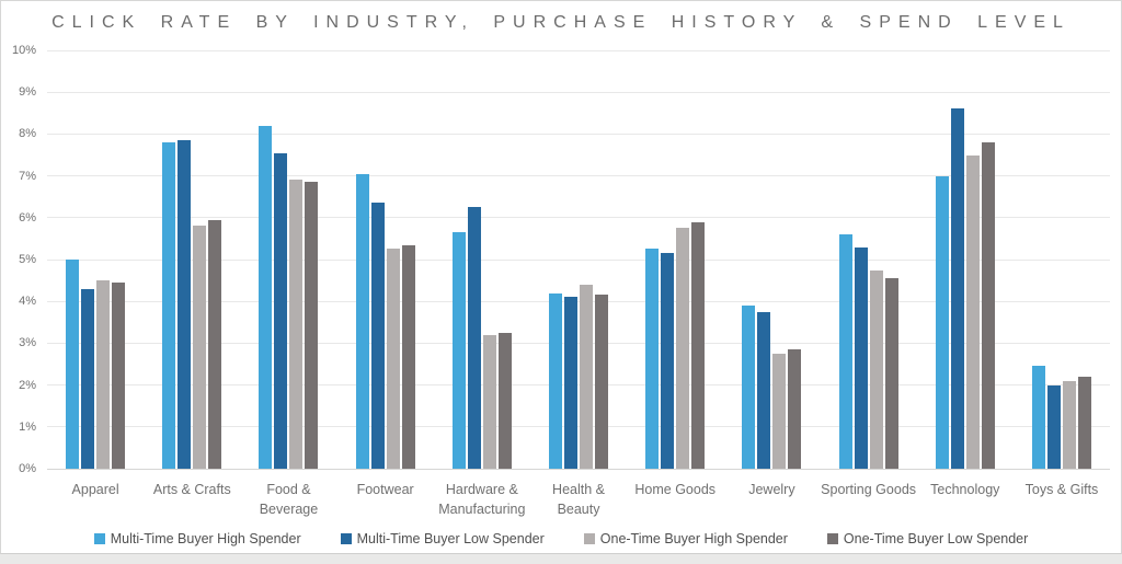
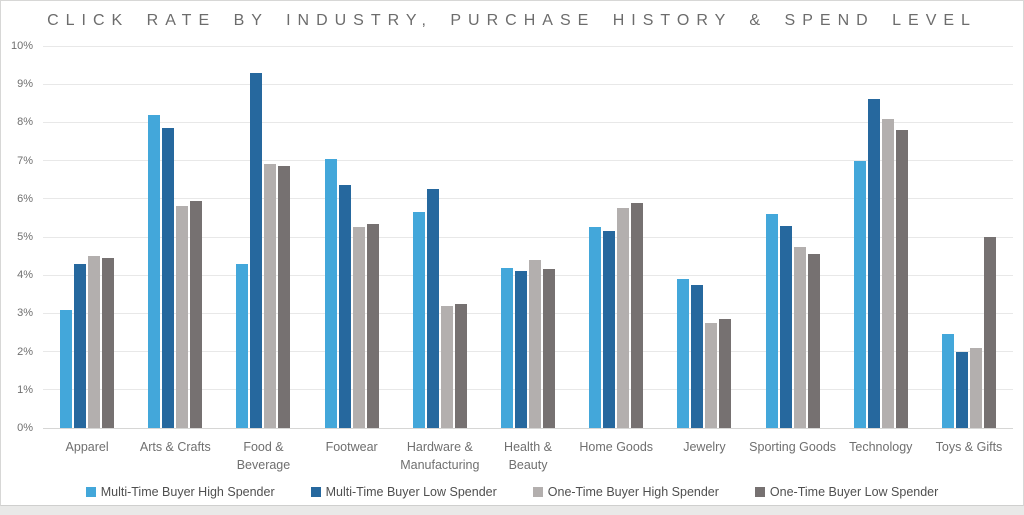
Multi-Time Buyer High Spender/Apparel: 5.0% -> 3.1%
Multi-Time Buyer High Spender/Arts & Crafts: 7.8% -> 8.2%
Multi-Time Buyer High Spender/Food & Beverage: 8.2% -> 4.3%
Multi-Time Buyer Low Spender/Food & Beverage: 7.5% -> 9.3%
One-Time Buyer High Spender/Technology: 7.5% -> 8.1%
One-Time Buyer Low Spender/Toys & Gifts: 2.2% -> 5.0%
